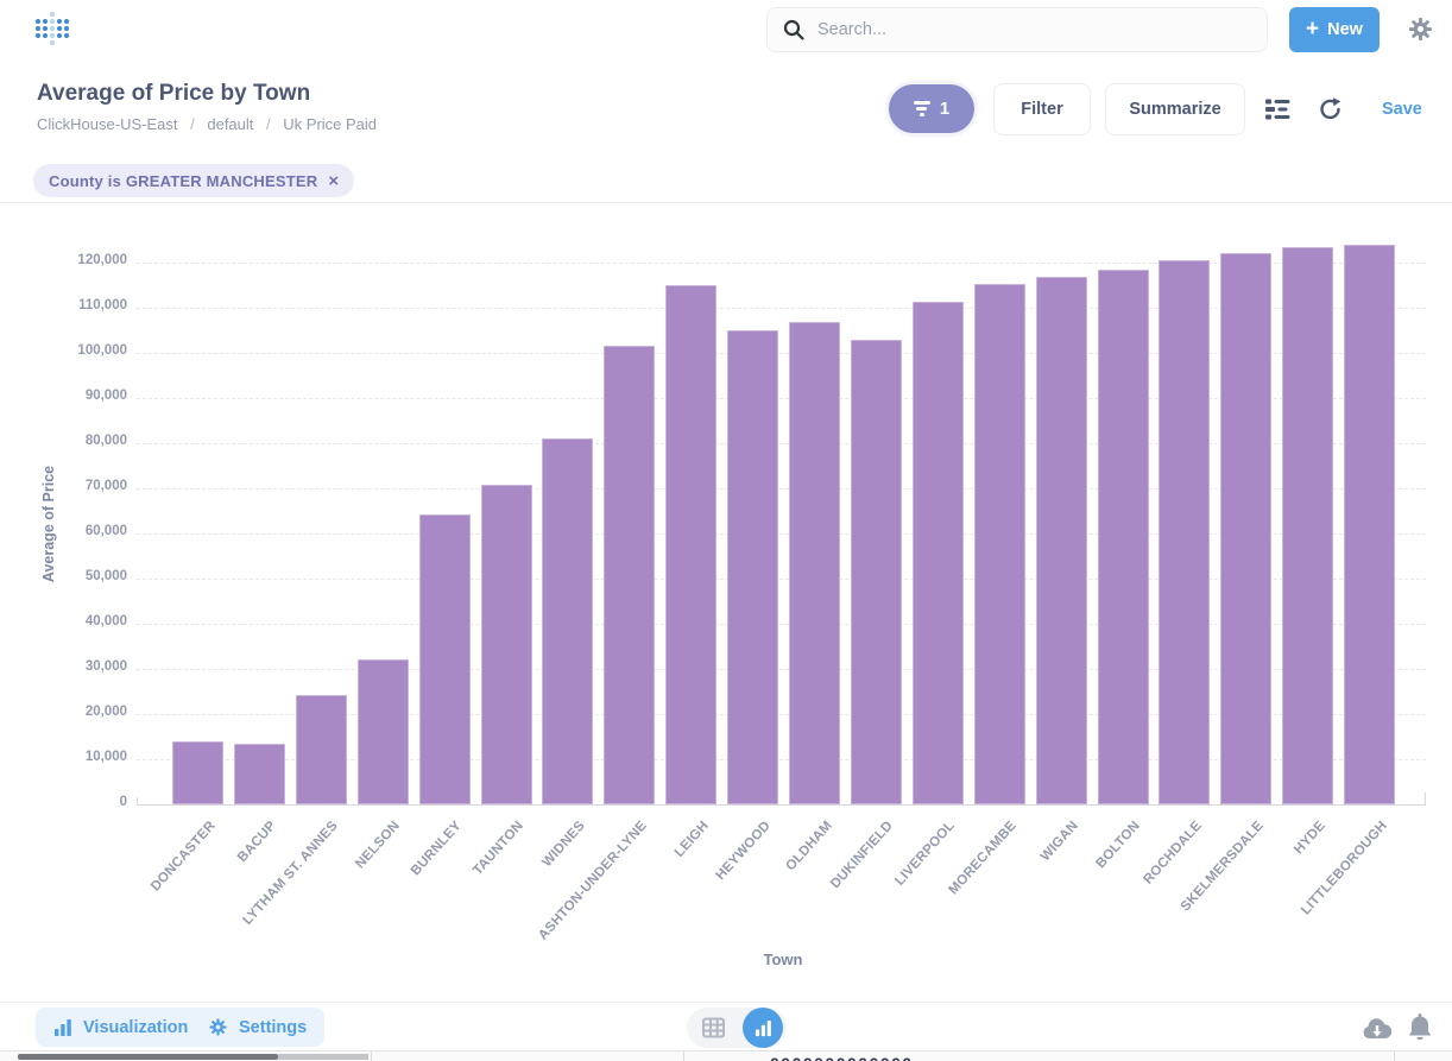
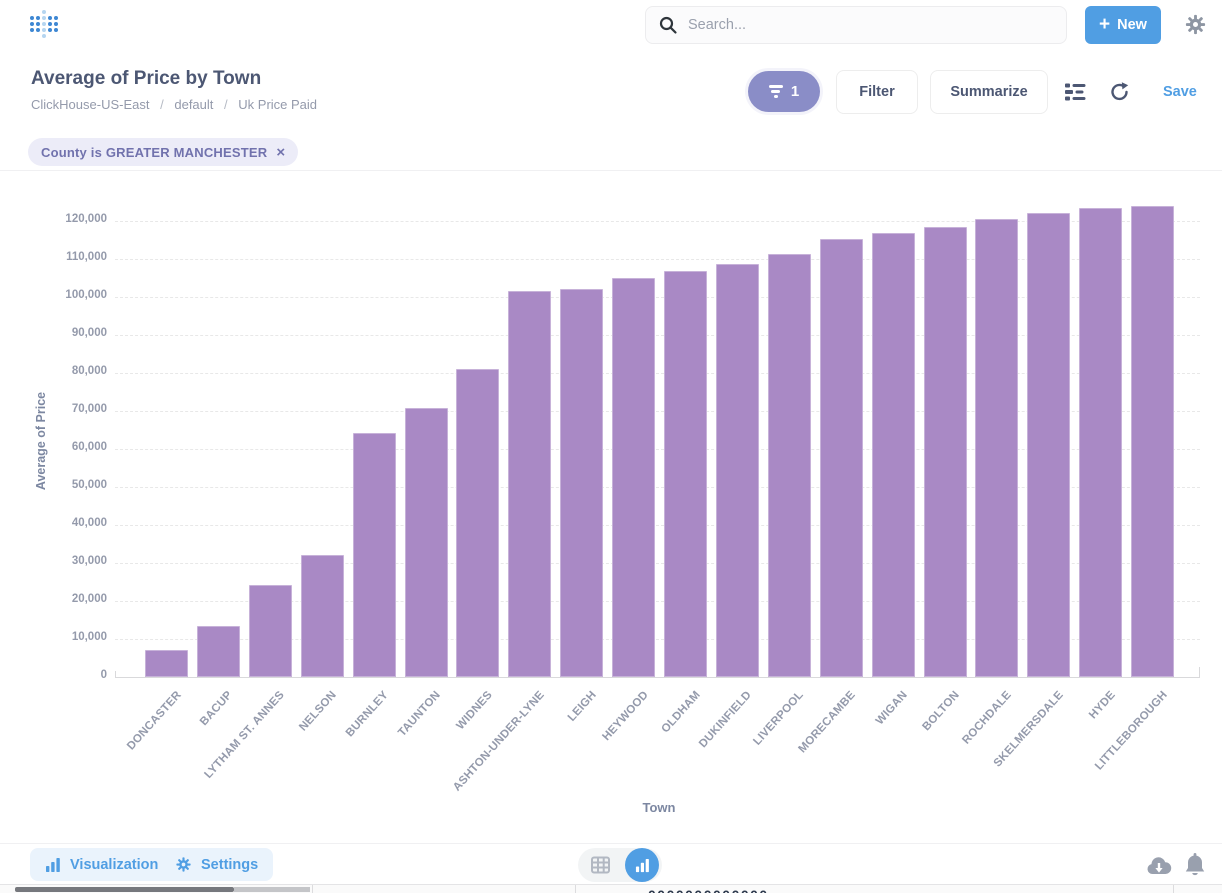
DONCASTER: 14000 -> 7000
LEIGH: 115000 -> 102000
DUKINFIELD: 103000 -> 109000
